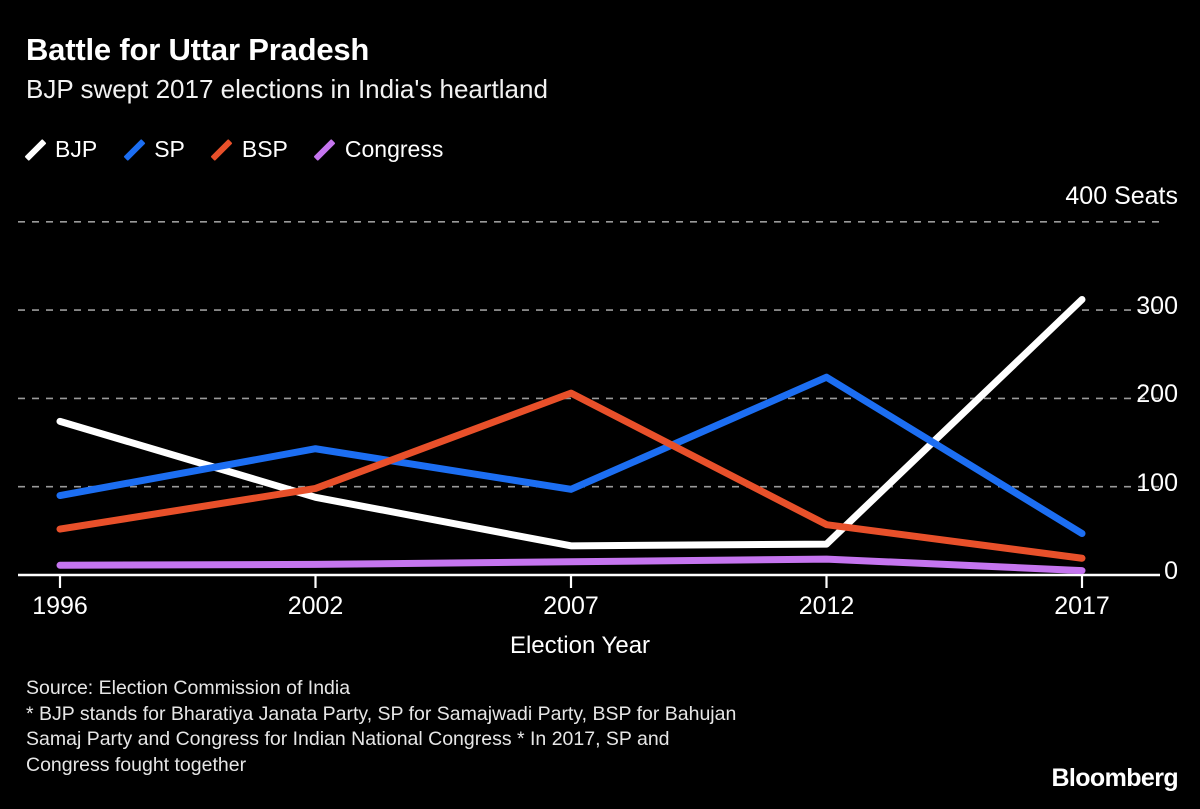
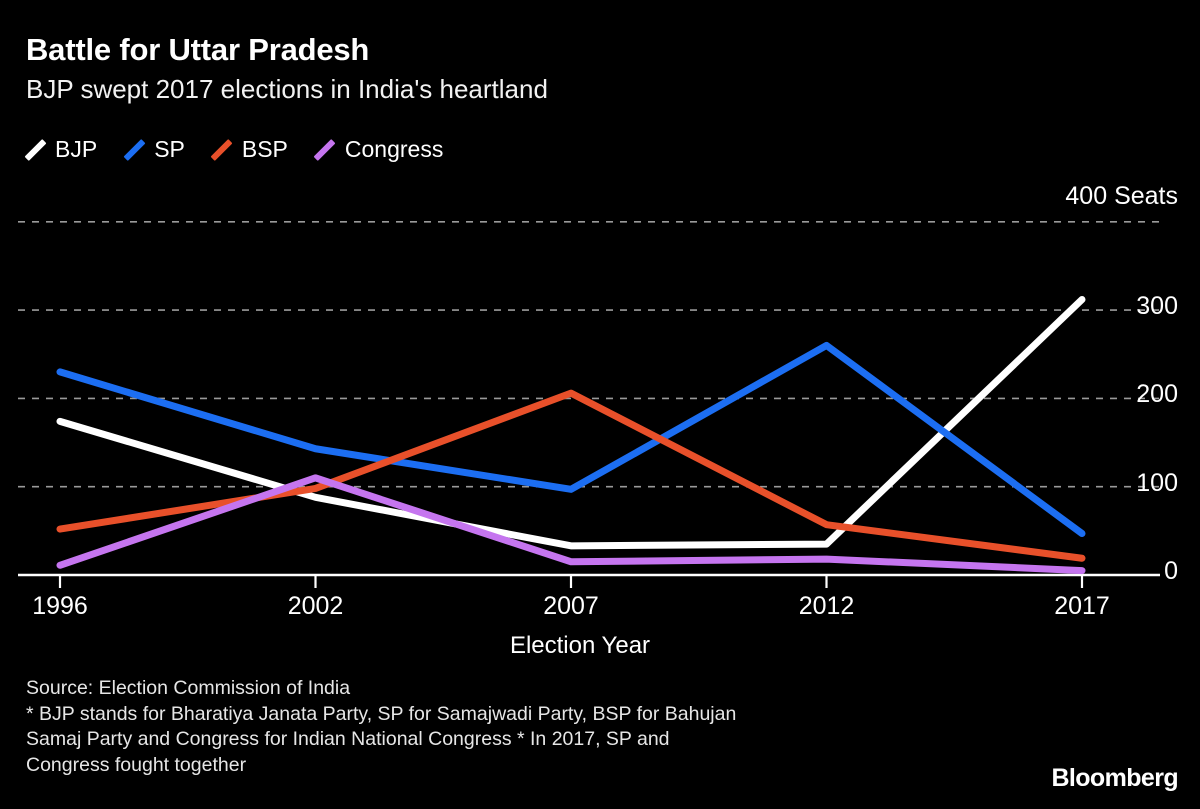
SP/1996: 90 -> 230
Congress/2002: 10 -> 110
SP/2012: 220 -> 260
